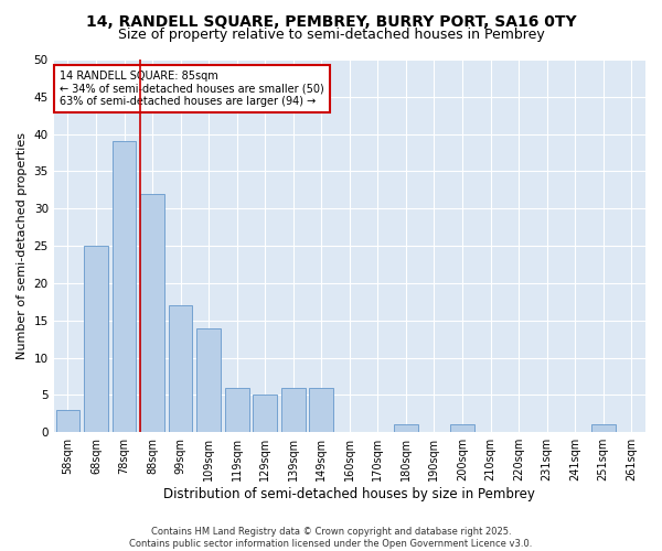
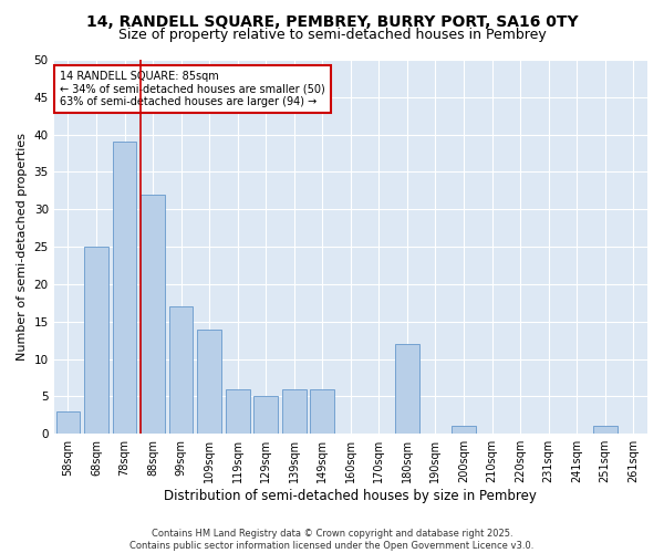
180sqm: 1 -> 12
